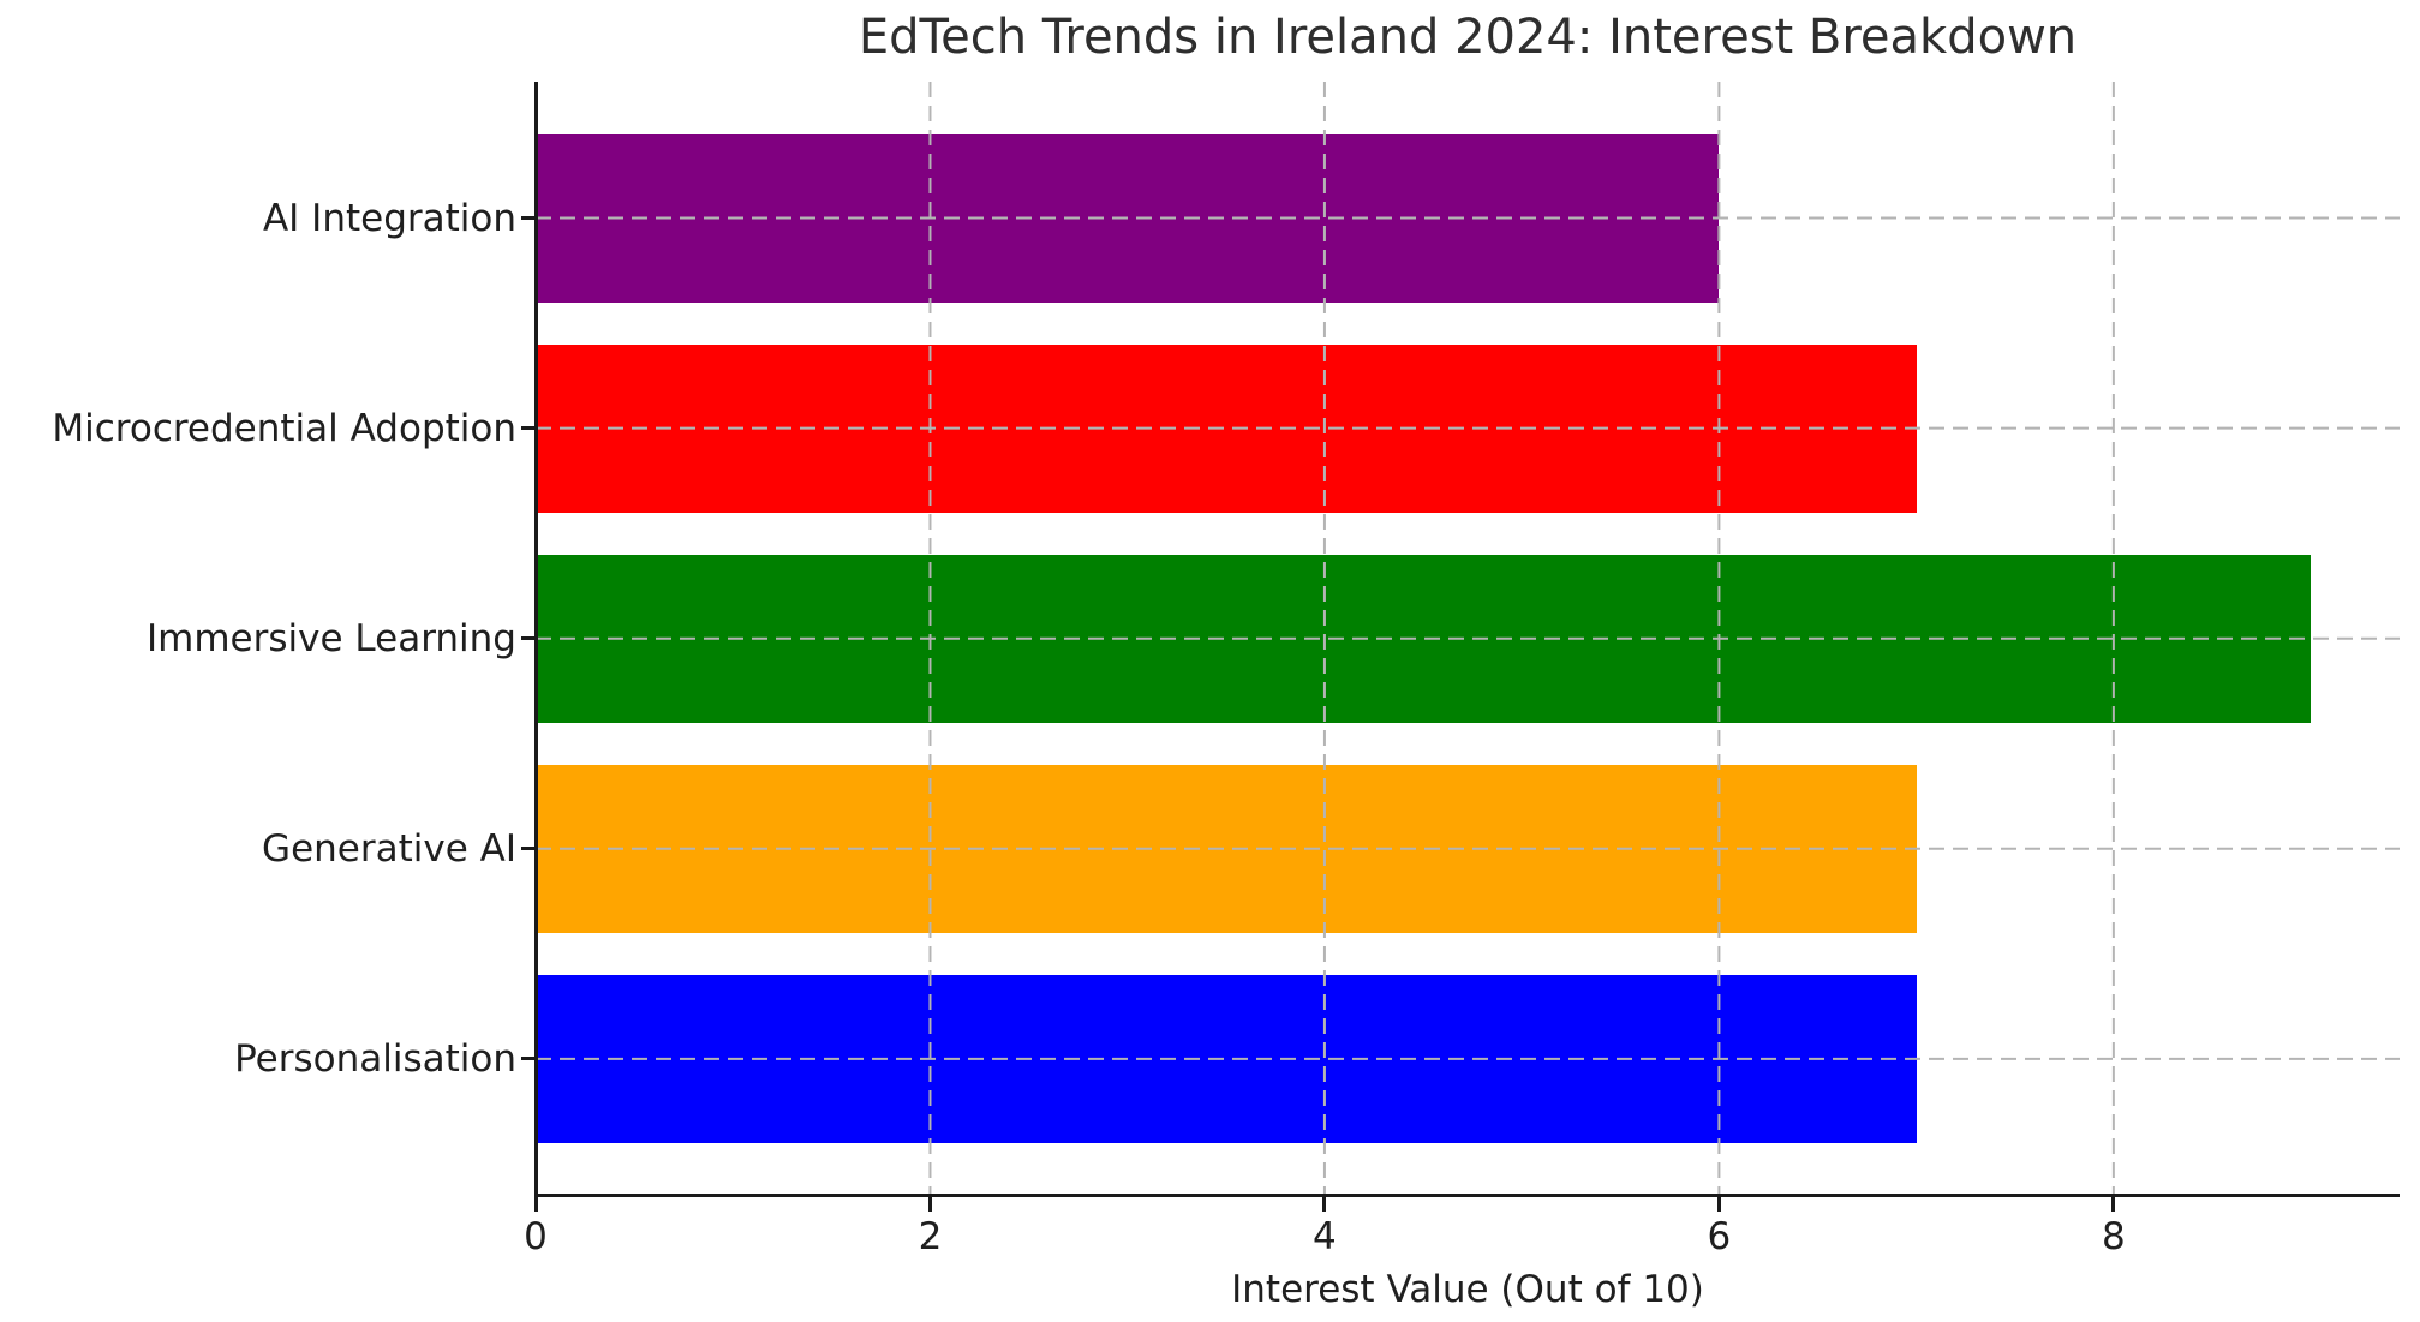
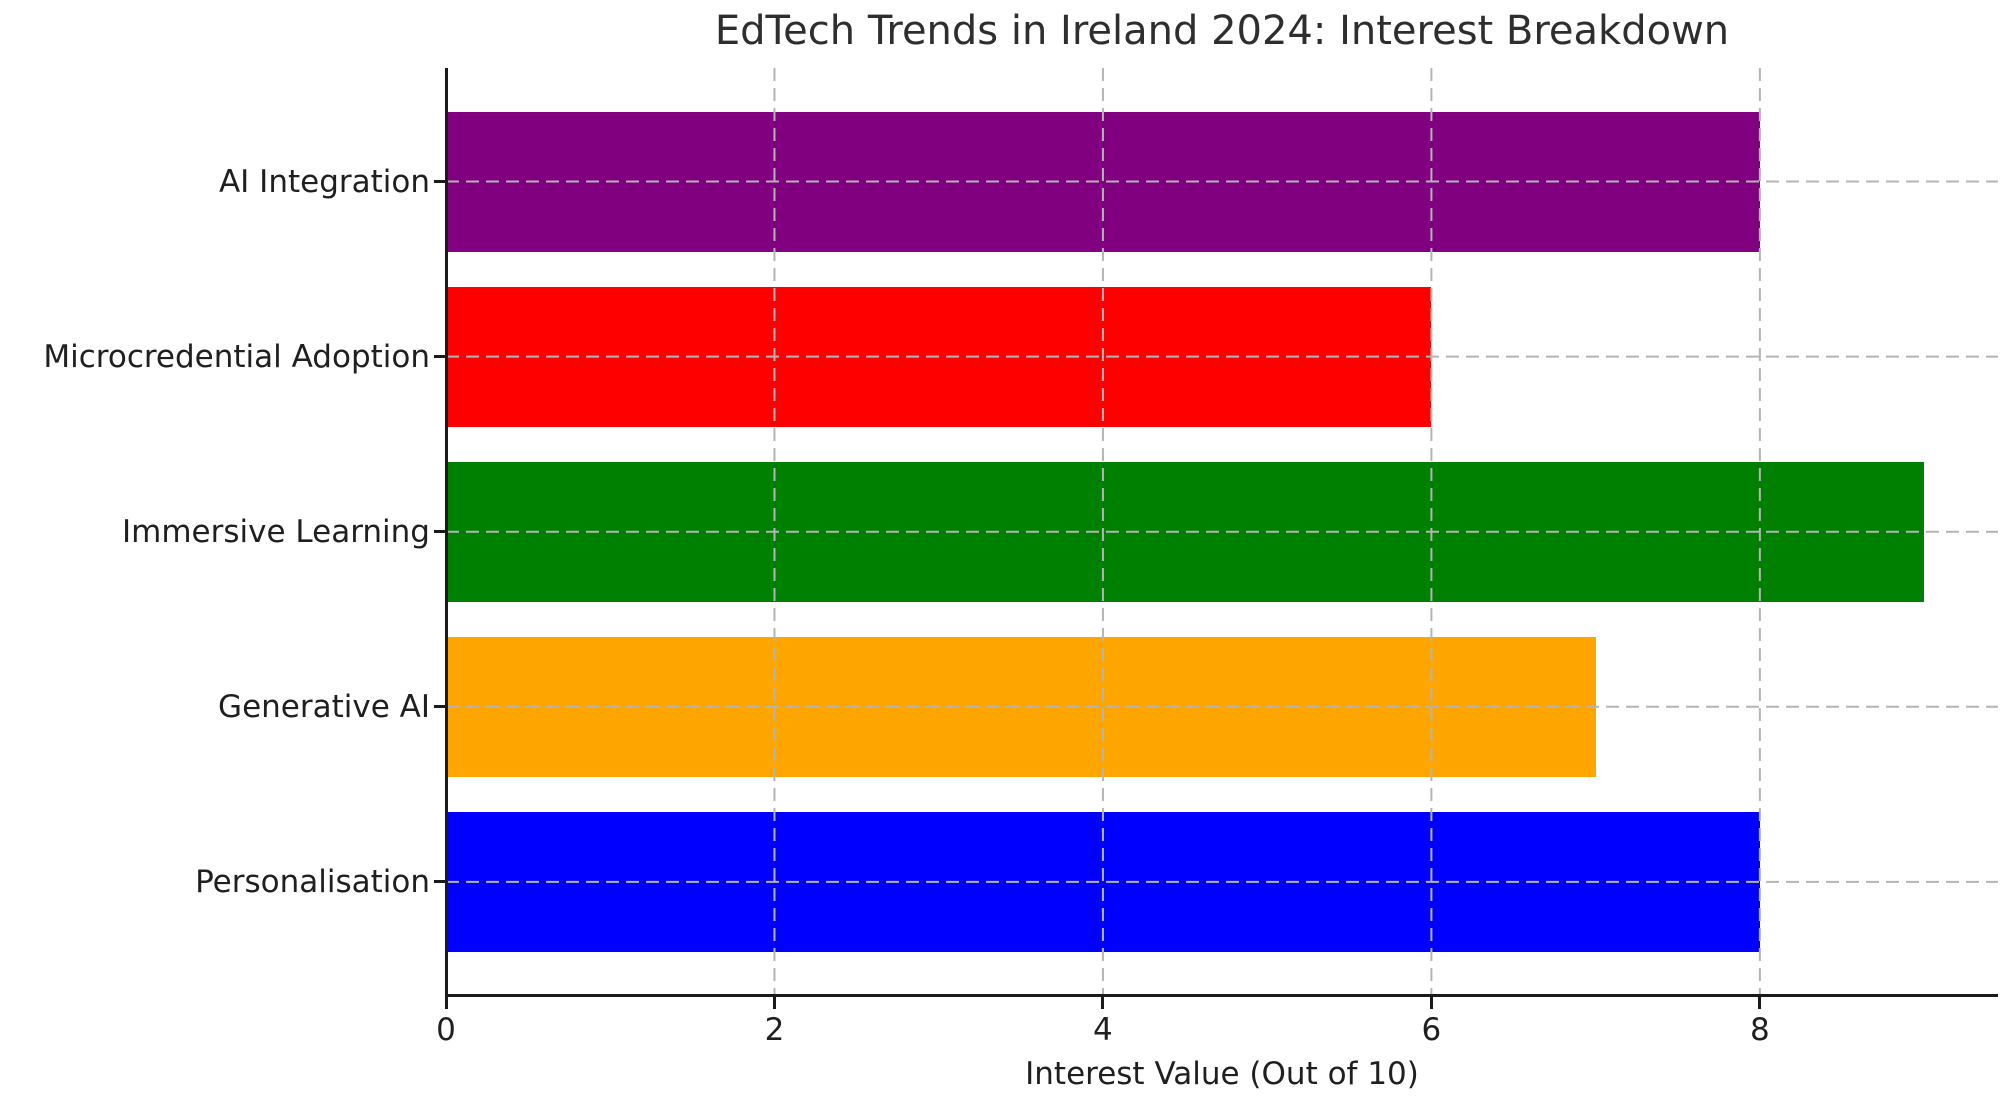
AI Integration: 6 -> 8
Microcredential Adoption: 7 -> 6
Personalisation: 7 -> 8
